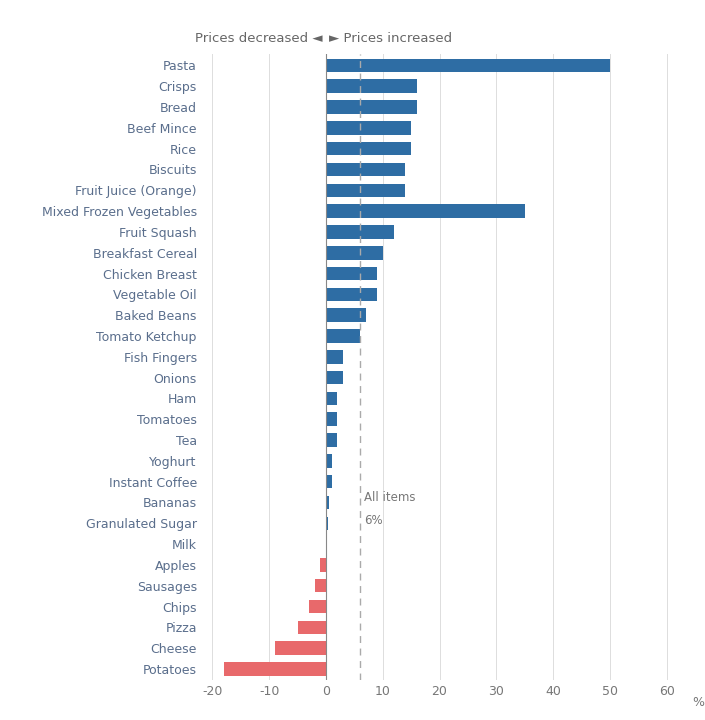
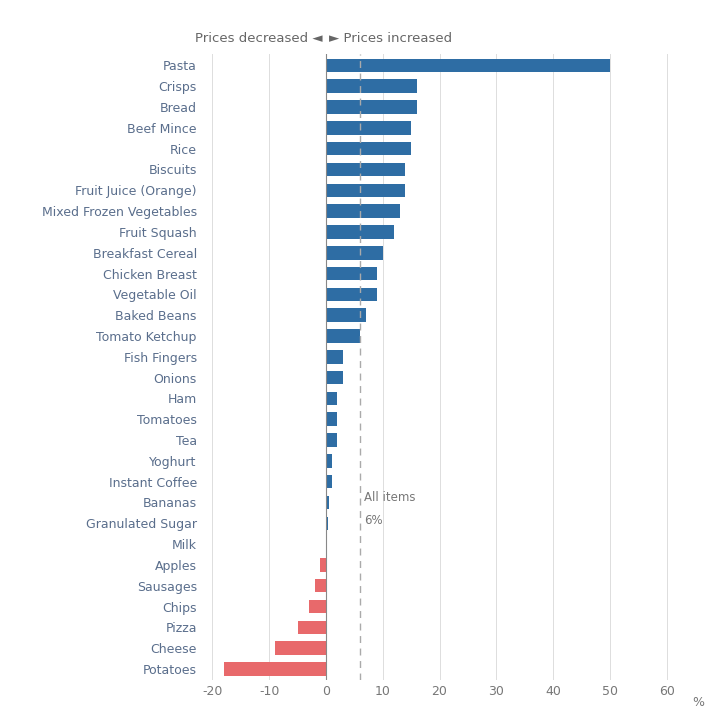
Mixed Frozen Vegetables: 35.0 -> 13.0
